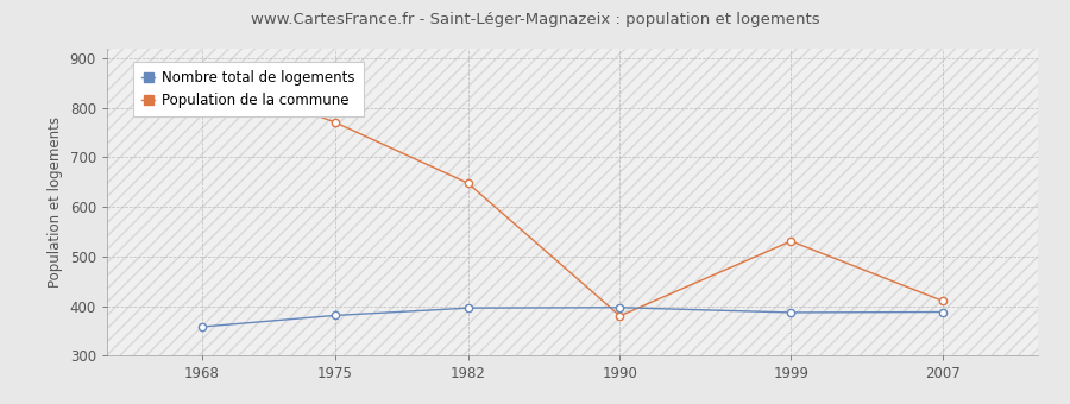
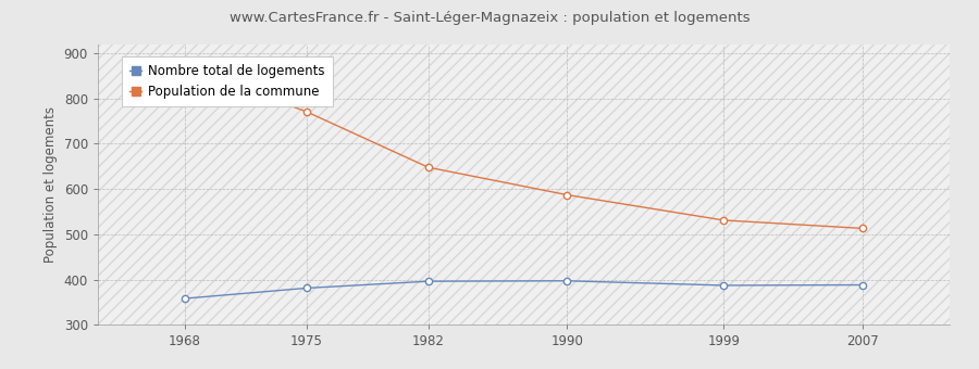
Population de la commune/1990: 380 -> 587
Population de la commune/2007: 410 -> 513
